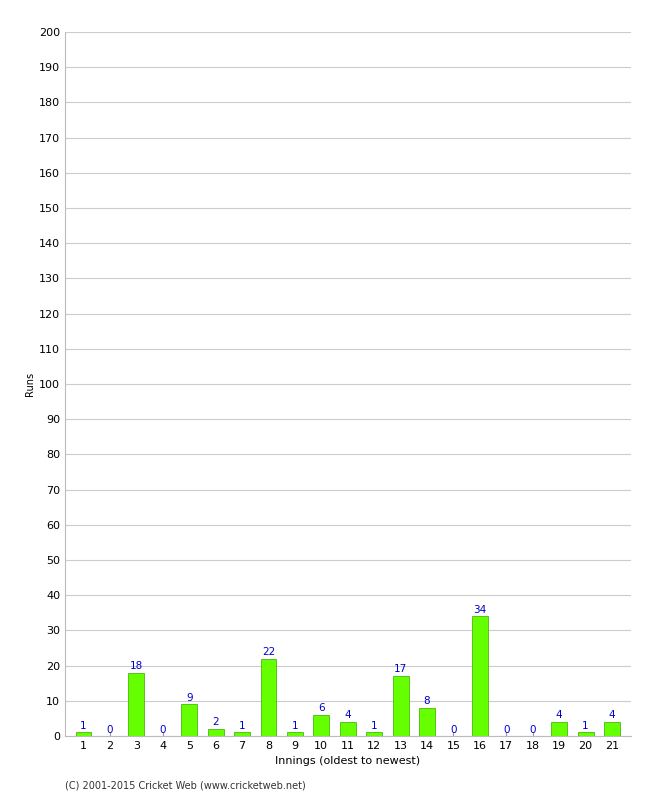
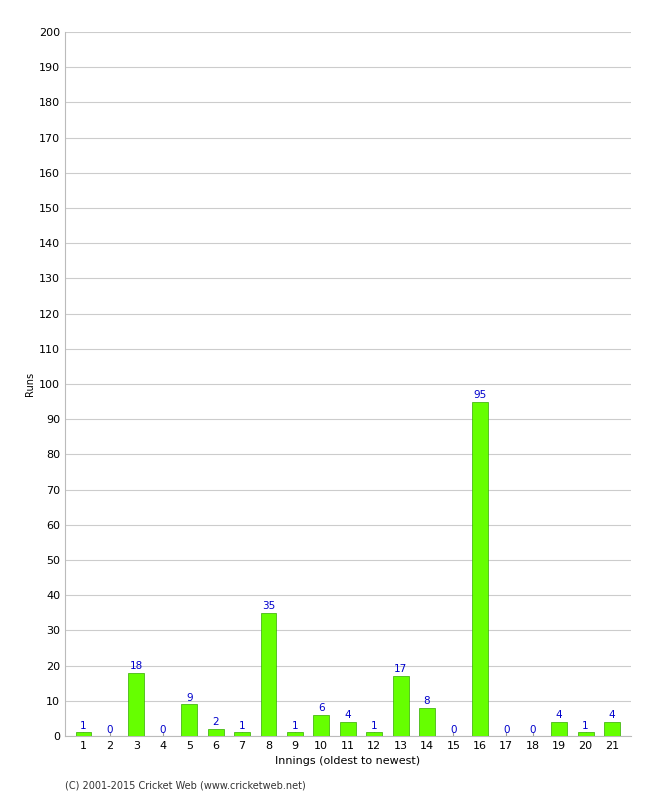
8: 22 -> 35
16: 34 -> 95
